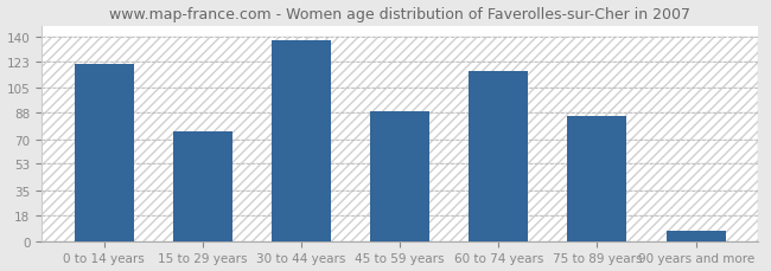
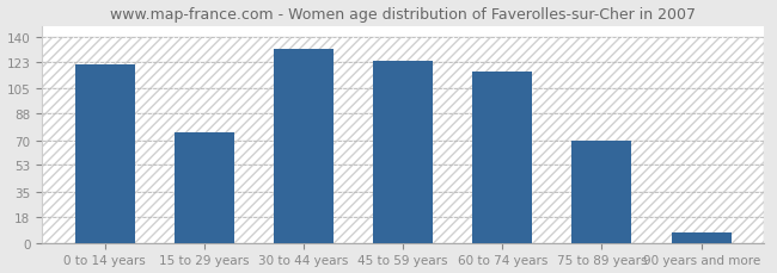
30 to 44 years: 138 -> 132
45 to 59 years: 89 -> 124
75 to 89 years: 86 -> 70
